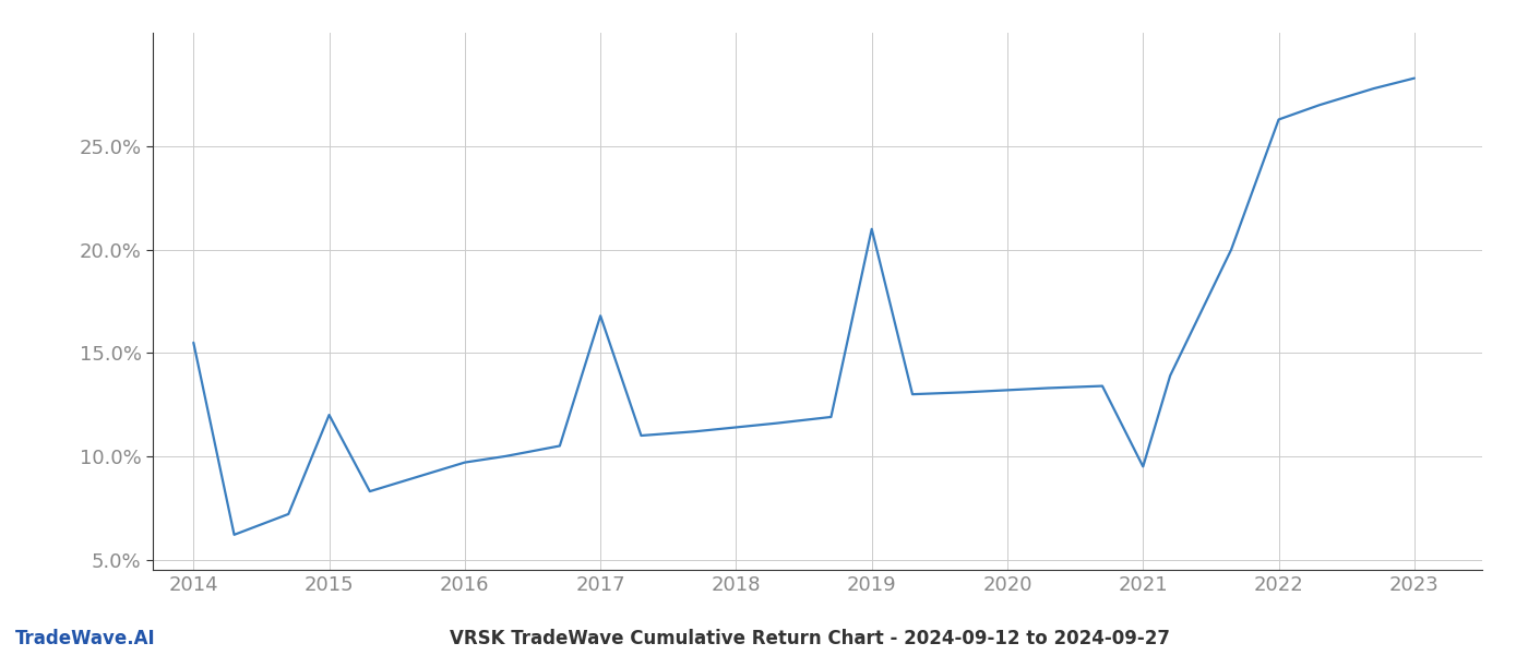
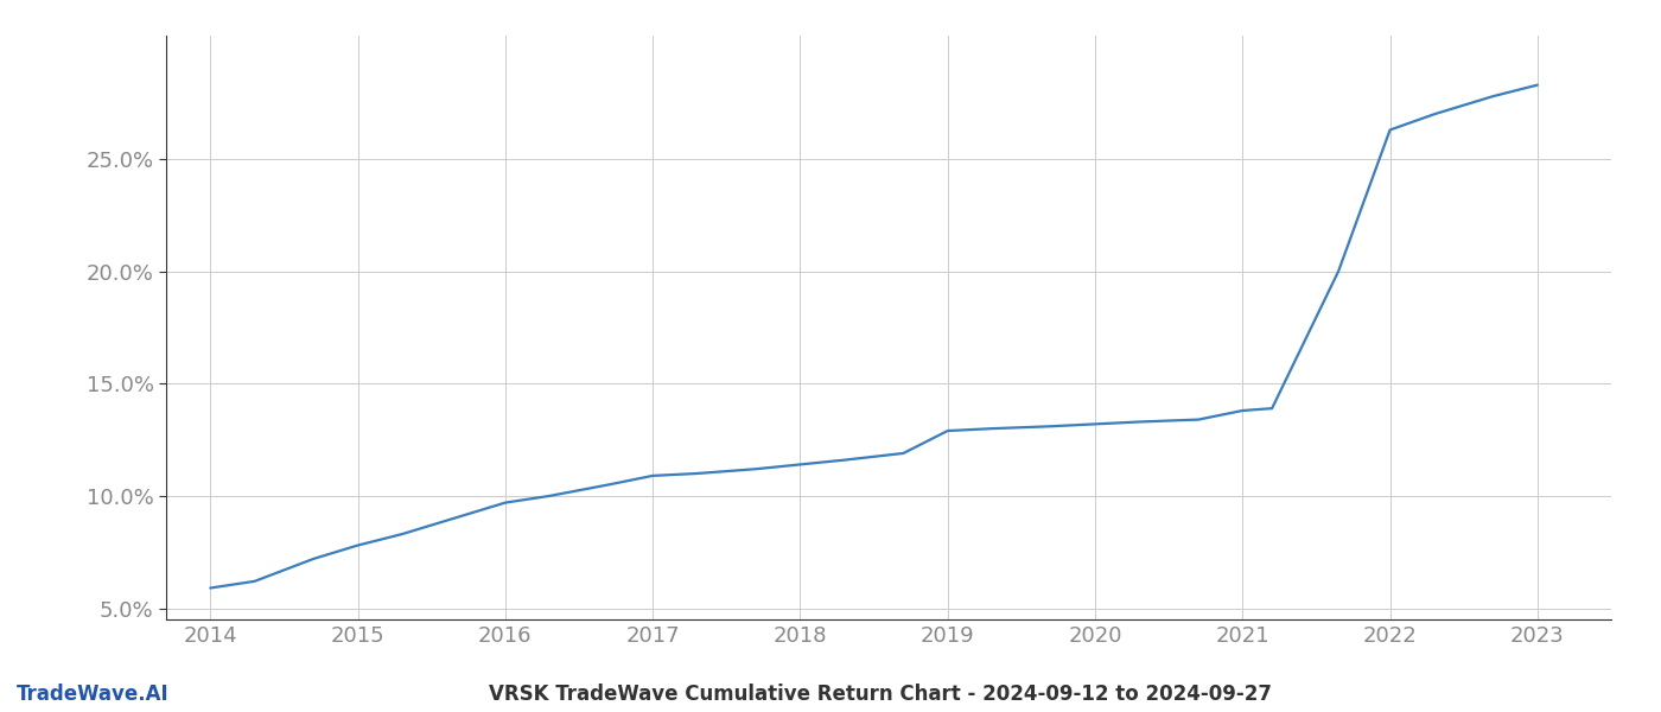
2014: 15.5% -> 5.9%
2015: 12.0% -> 7.8%
2017: 16.8% -> 10.9%
2019: 21.0% -> 12.9%
2021: 9.5% -> 13.8%
